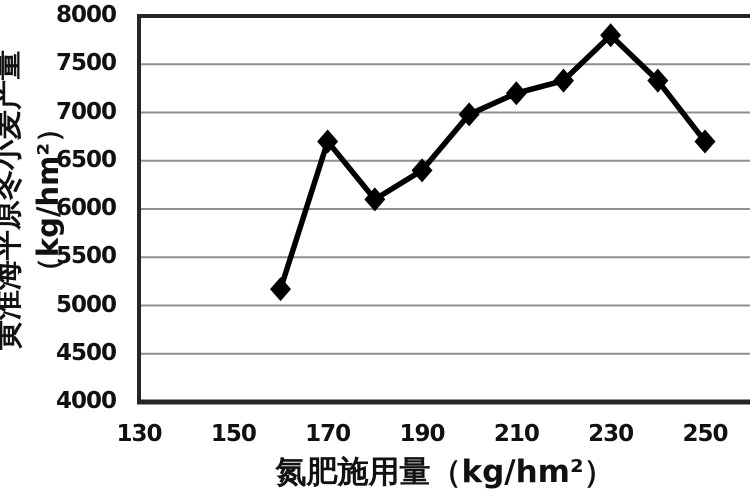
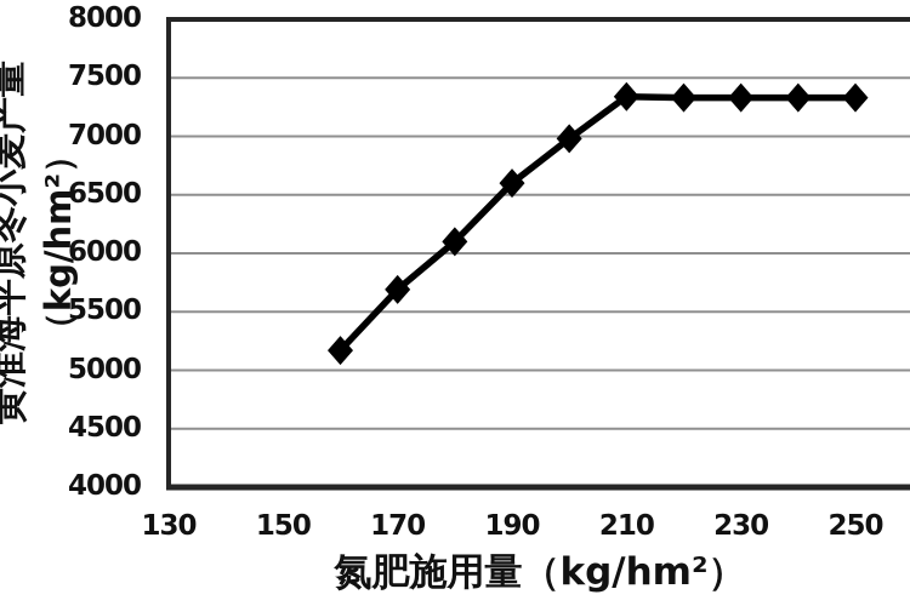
170: 6700 -> 5700
190: 6400 -> 6600
210: 7200 -> 7300
230: 7800 -> 7300
250: 6700 -> 7300
